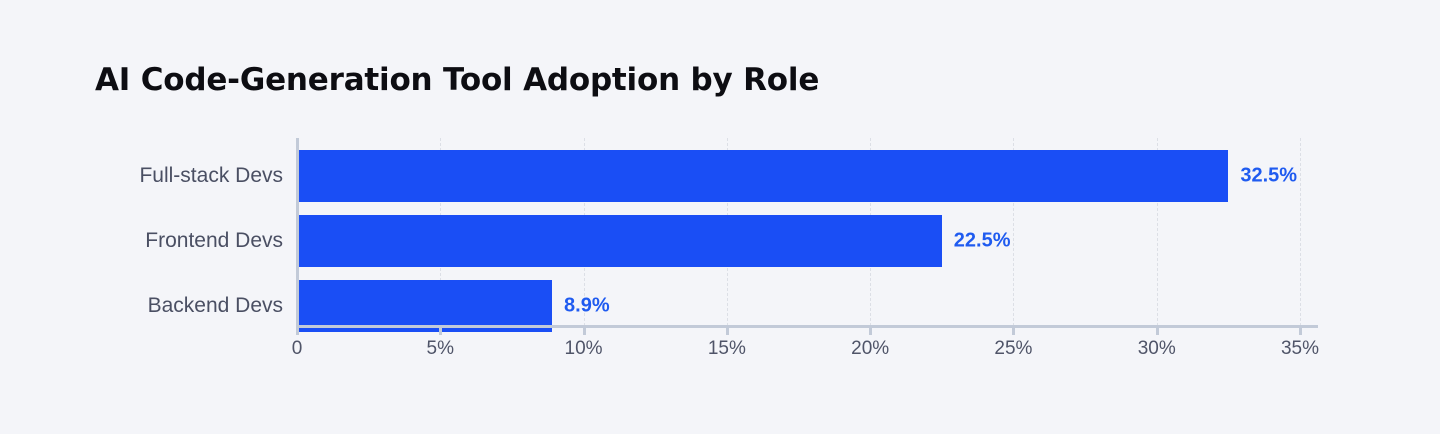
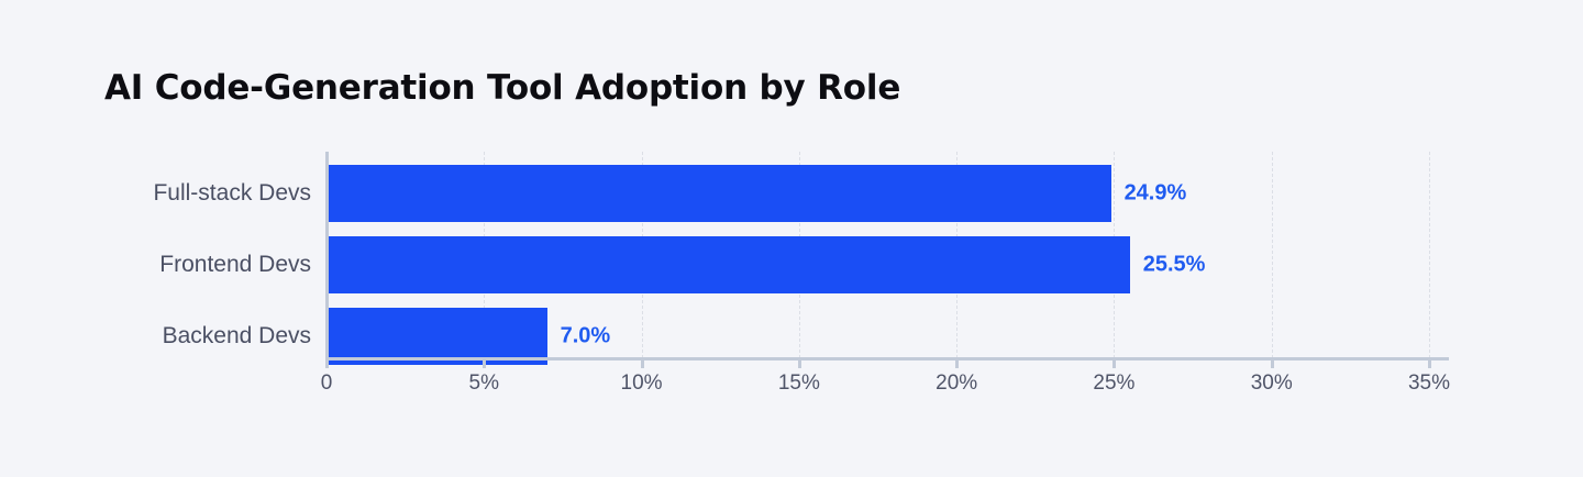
Full-stack Devs: 32.5% -> 24.9%
Frontend Devs: 22.5% -> 25.5%
Backend Devs: 8.9% -> 7.0%
